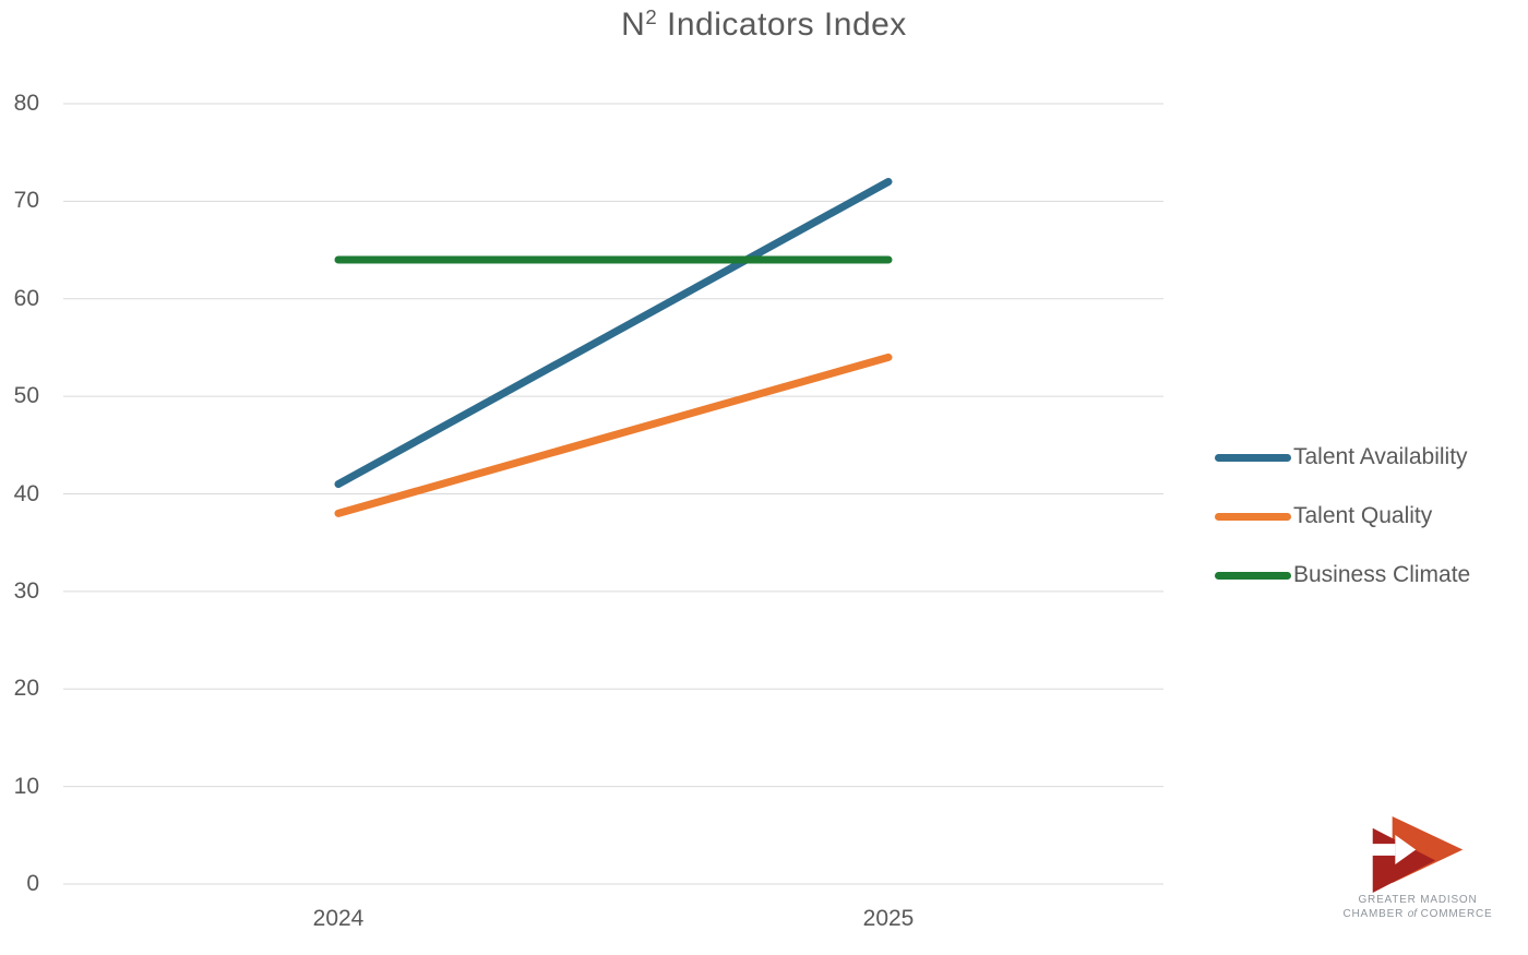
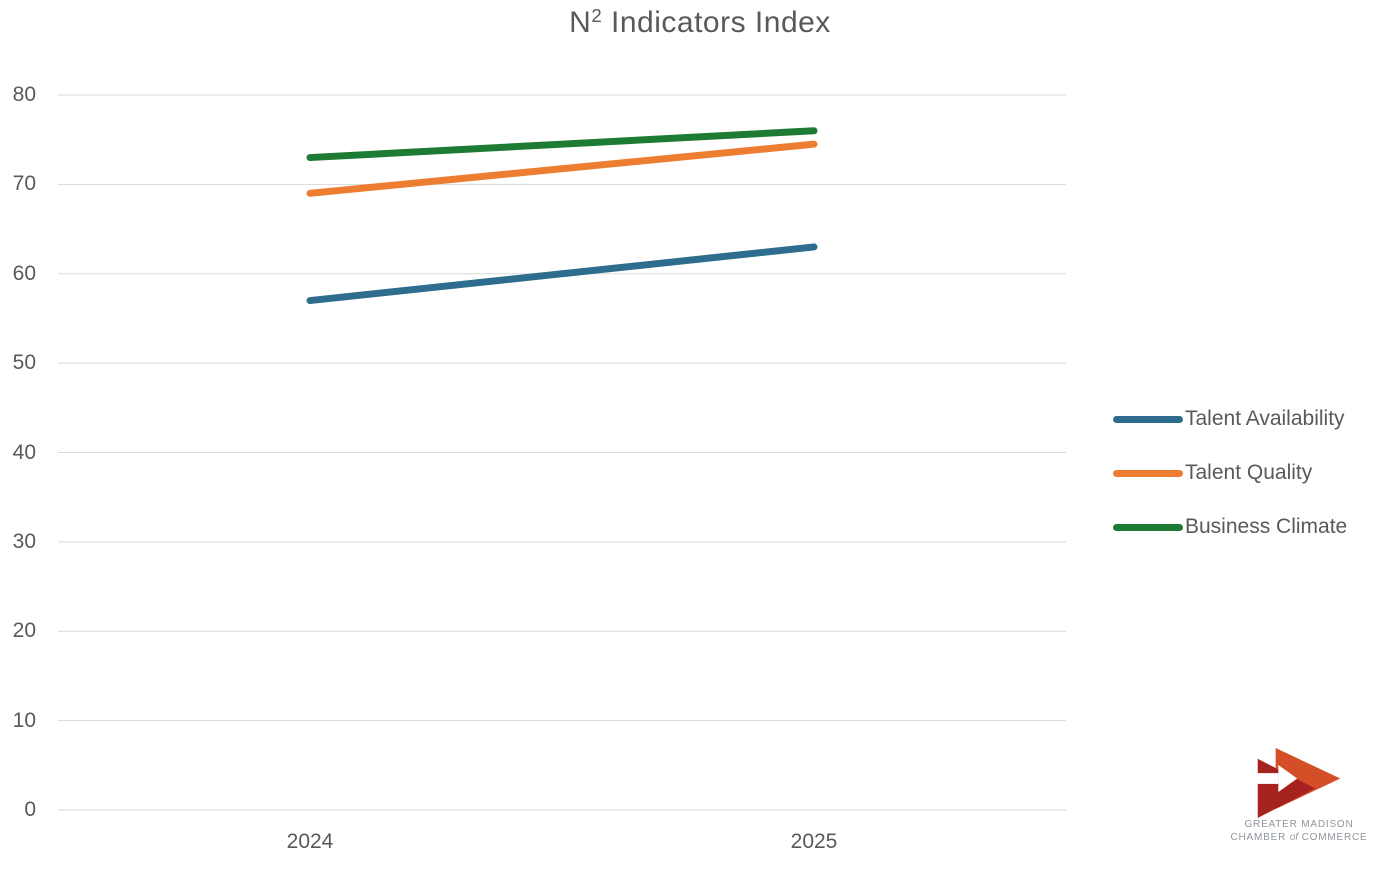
Talent Availability/2024: 41 -> 57
Talent Quality/2024: 38 -> 69
Business Climate/2024: 64 -> 73
Talent Availability/2025: 72 -> 63
Talent Quality/2025: 54 -> 74
Business Climate/2025: 64 -> 76
